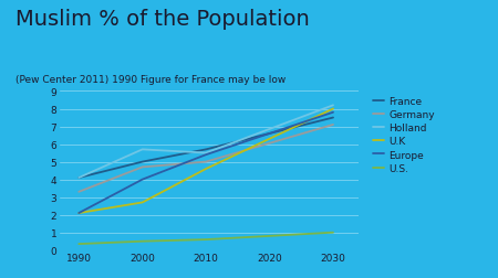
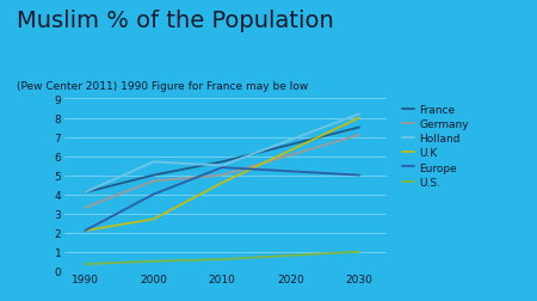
Europe/2030: 7.8 -> 5.0
